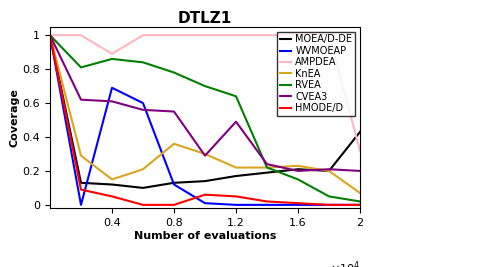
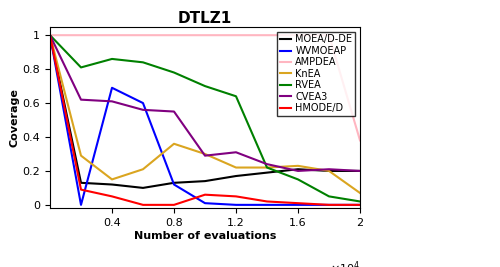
AMPDEA/0.4: 0.89 -> 1.00
CVEA3/1.2: 0.49 -> 0.31
MOEA/D-DE/2: 0.43 -> 0.20
AMPDEA/2: 0.32 -> 0.38
